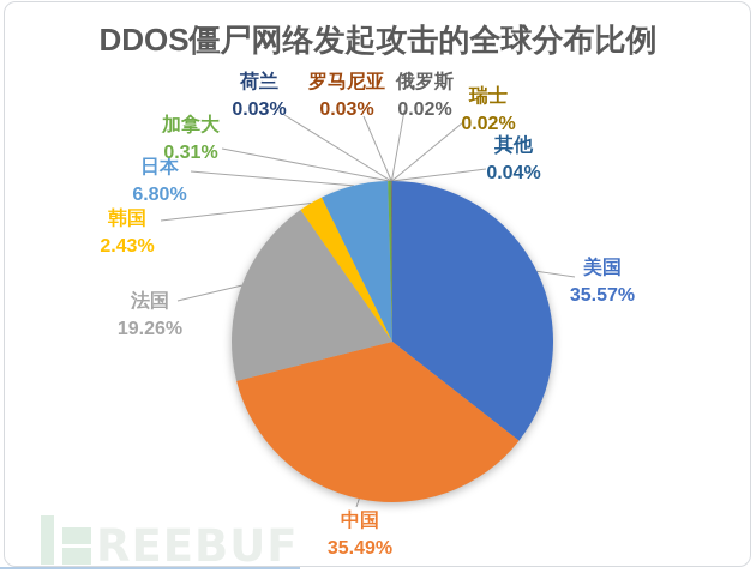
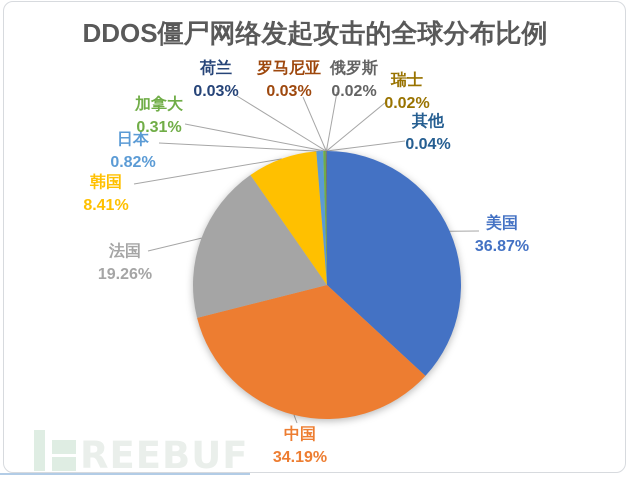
美国: 35.57% -> 36.87%
中国: 35.49% -> 34.19%
韩国: 2.43% -> 8.41%
日本: 6.80% -> 0.82%
